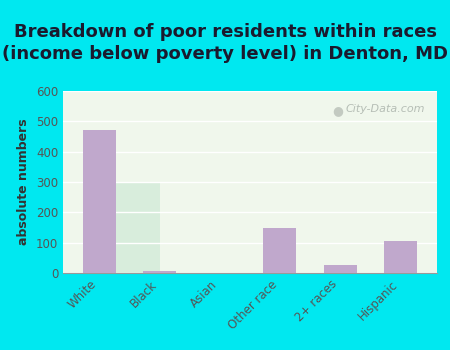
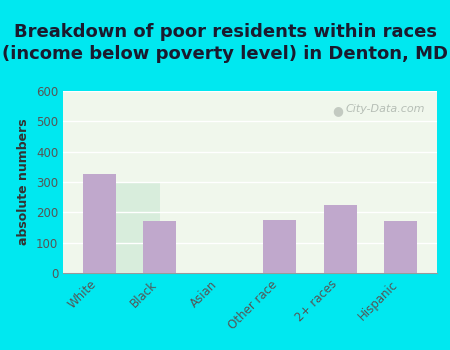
White: 470 -> 325
Black: 8 -> 170
Other race: 148 -> 175
2+ races: 28 -> 225
Hispanic: 105 -> 170
